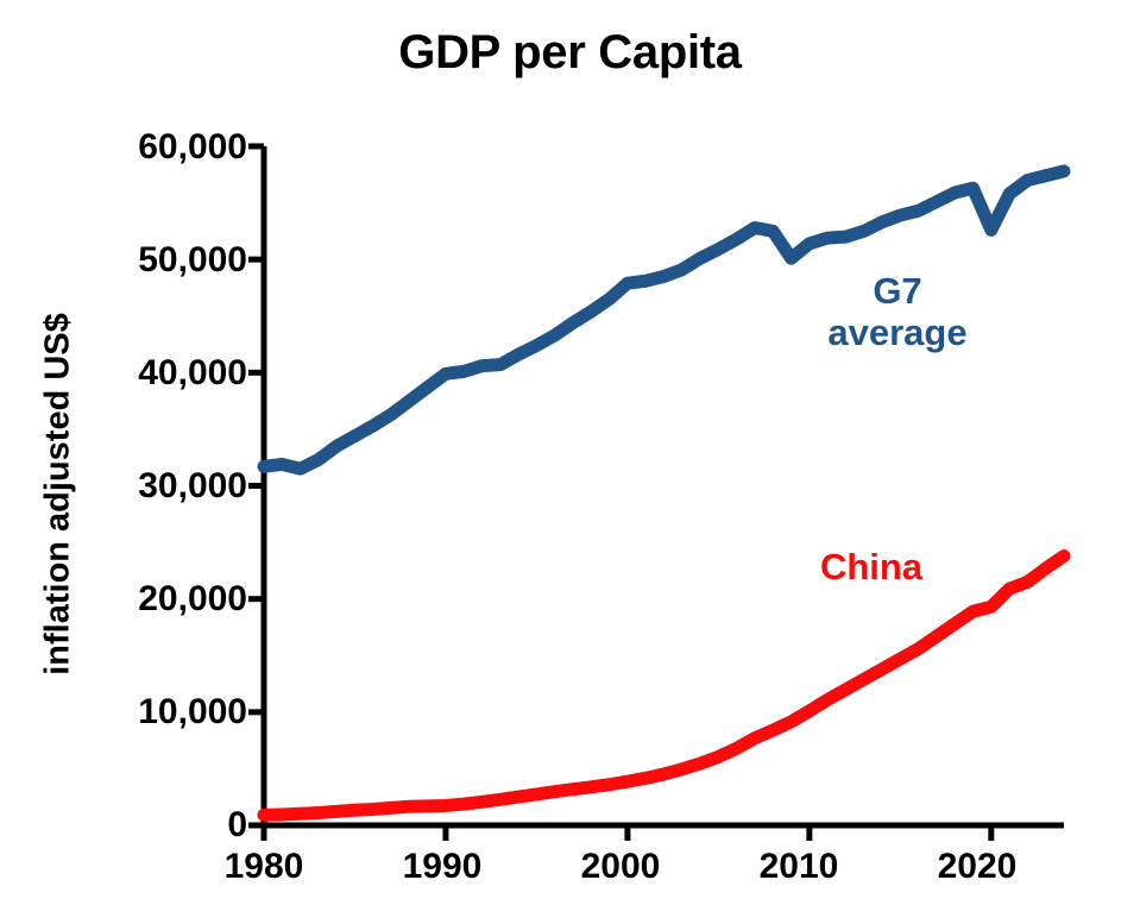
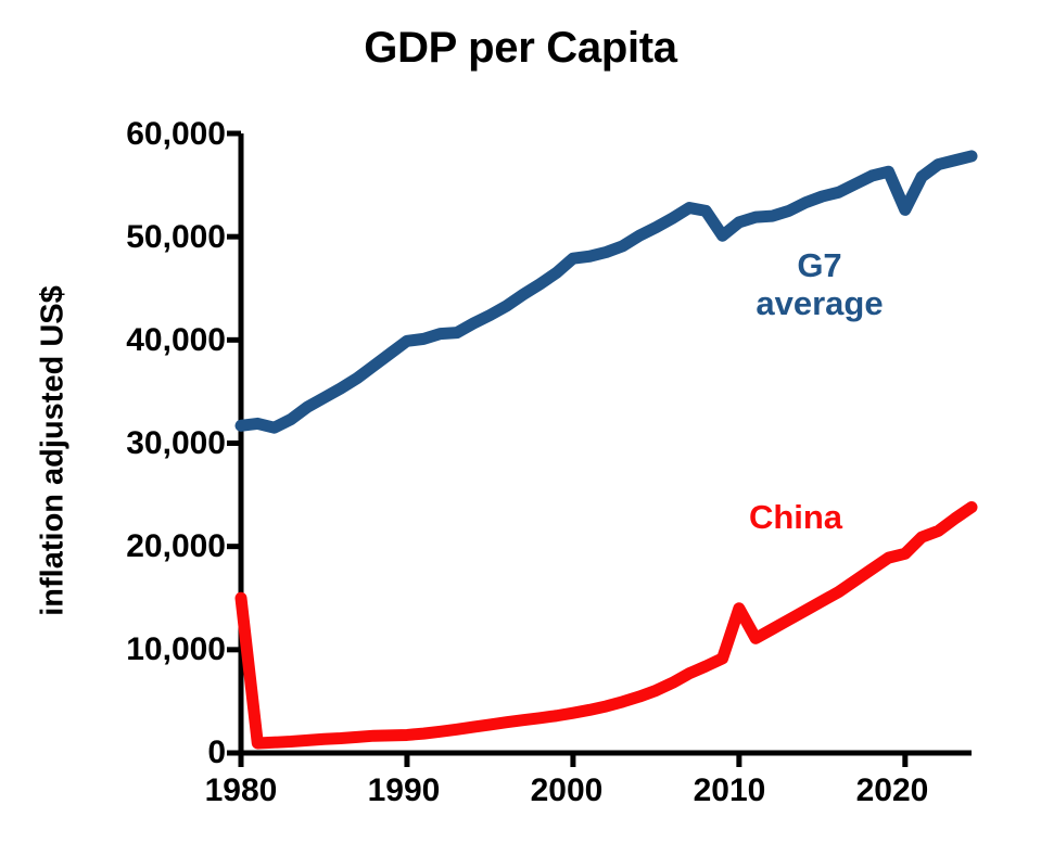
China/1980: 1000 -> 15000
China/2010: 10000 -> 14000
